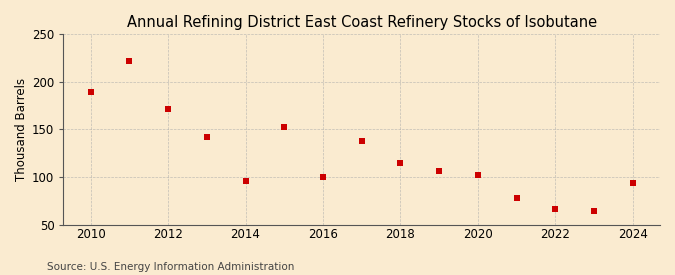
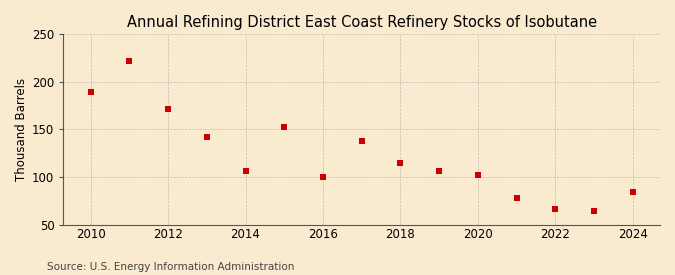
2014: 96 -> 107
2024: 94 -> 85
